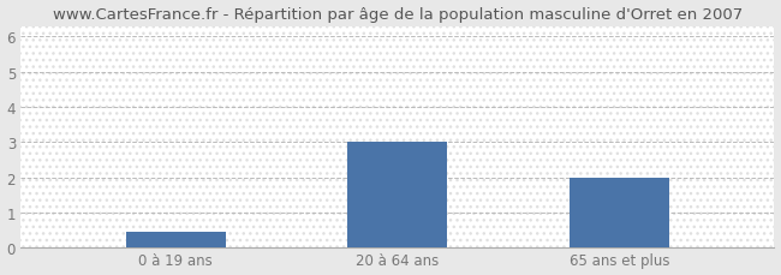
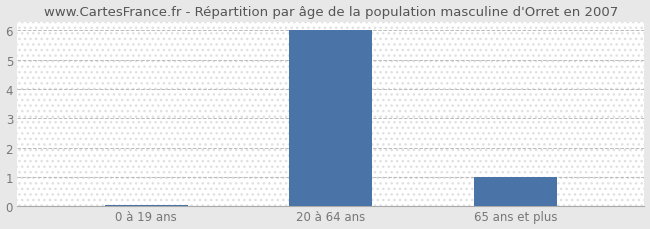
0 à 19 ans: 0.45 -> 0.05
20 à 64 ans: 3.00 -> 6.00
65 ans et plus: 2.00 -> 1.00
